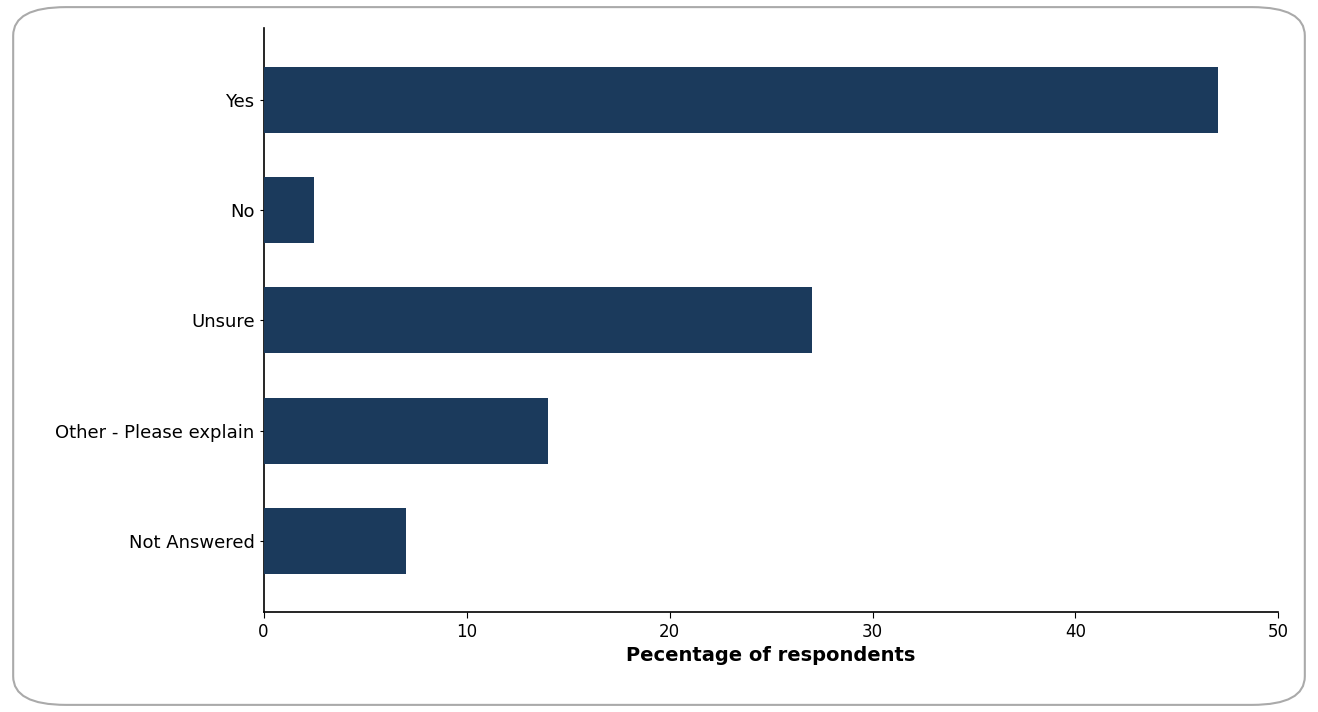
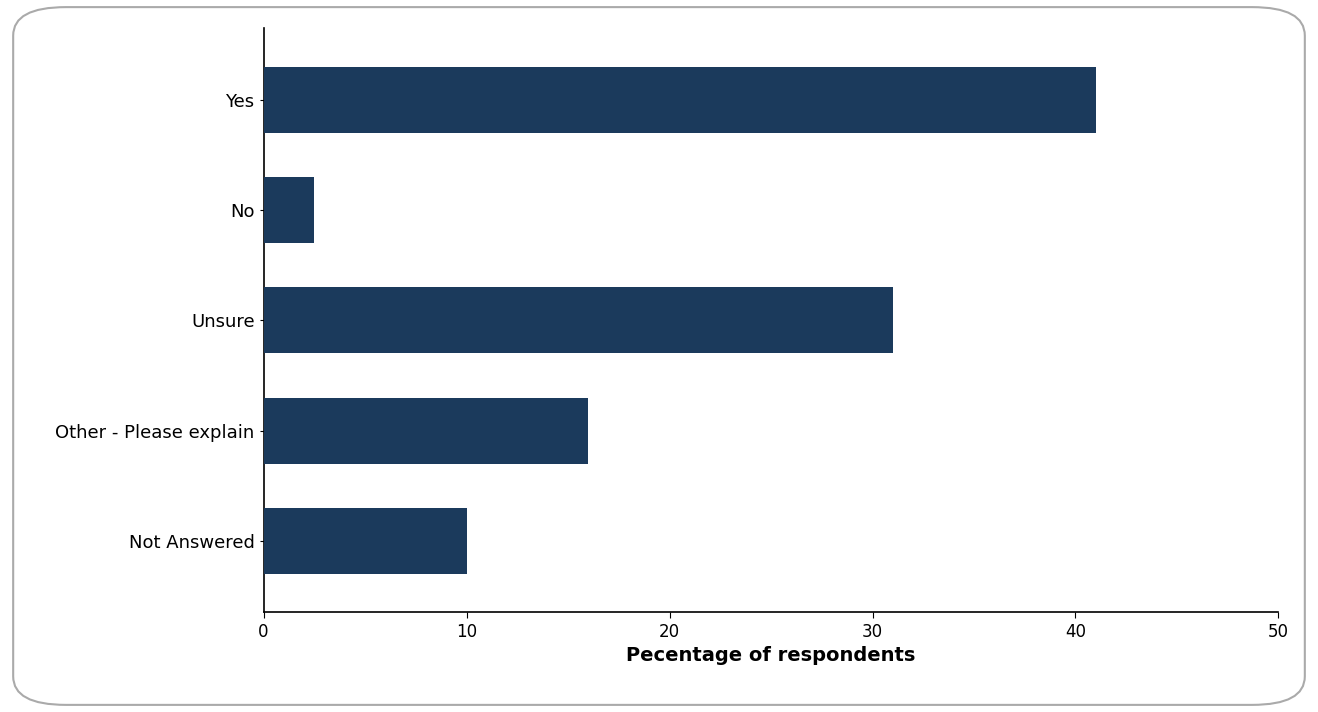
Yes: 47.0 -> 41.0
Unsure: 27.0 -> 31.0
Other - Please explain: 14.0 -> 16.0
Not Answered: 7.0 -> 10.0
